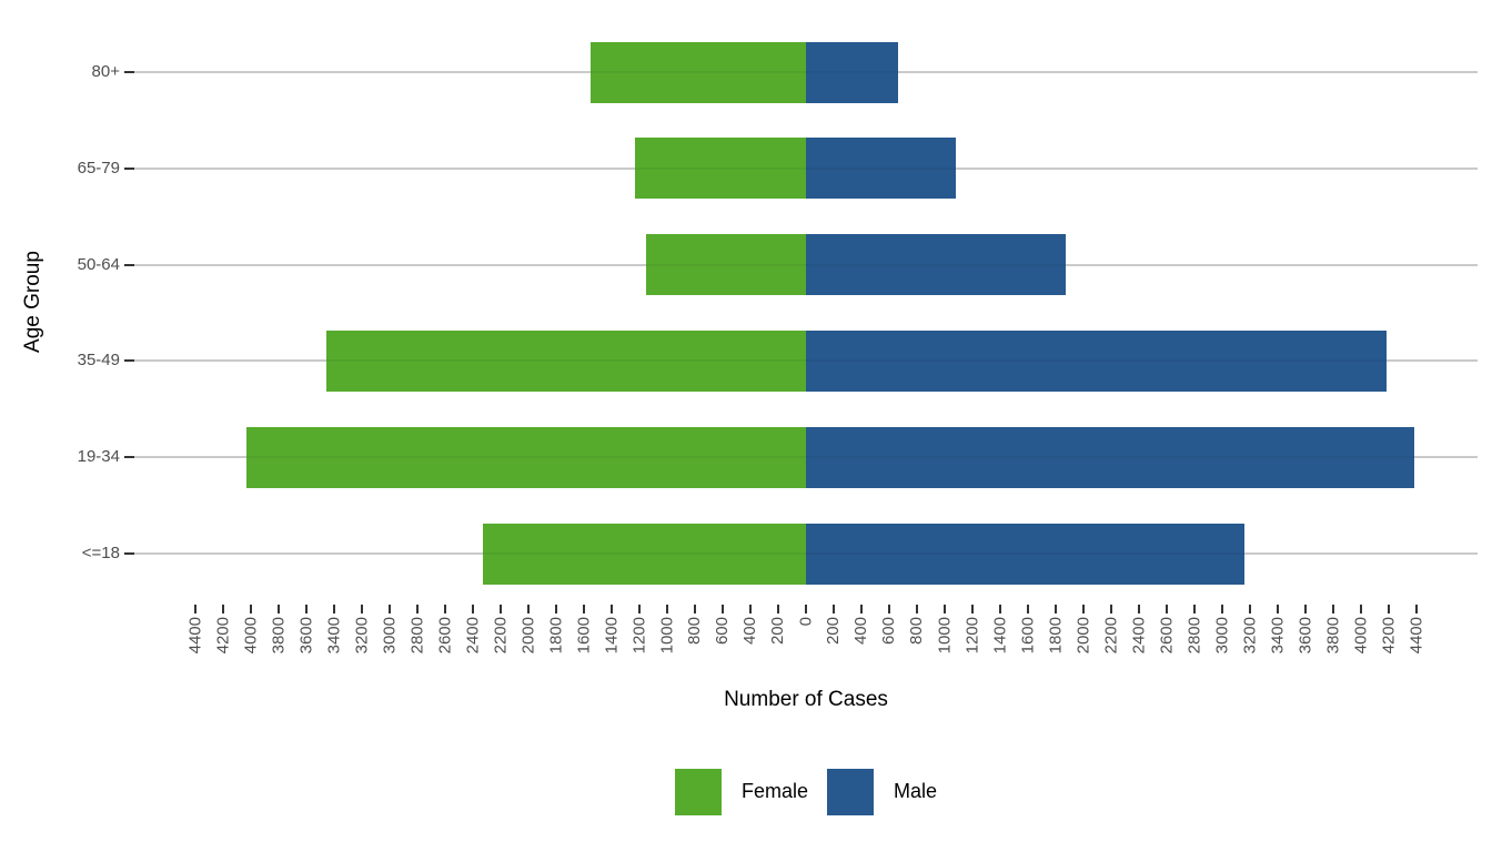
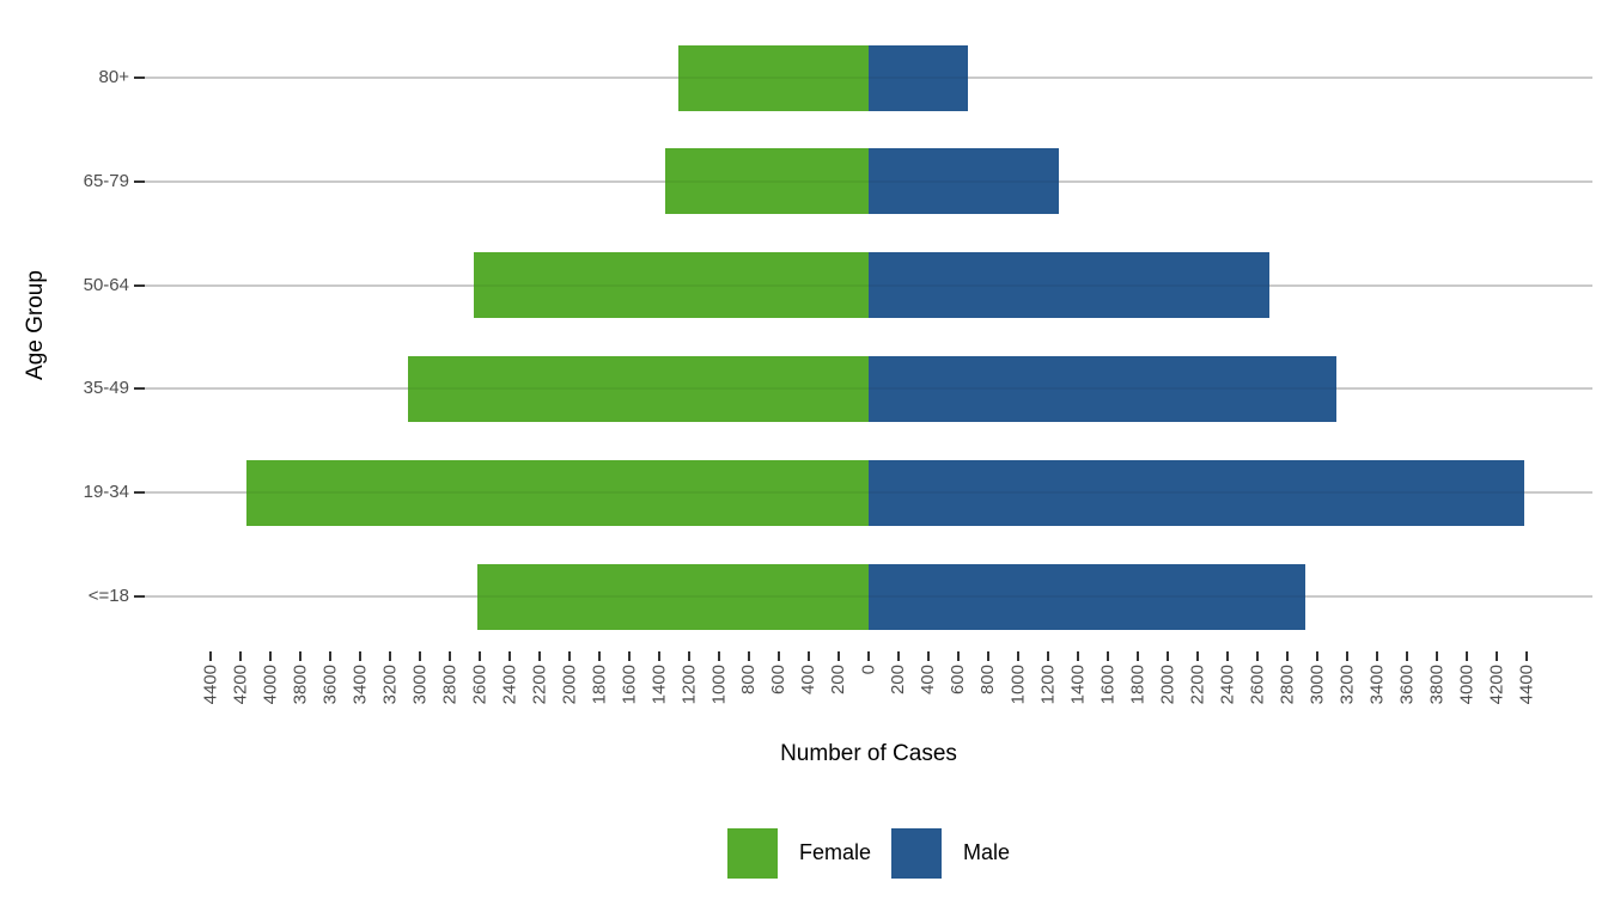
Female/80+: 1550 -> 1270
Female/65-79: 1230 -> 1360
Male/65-79: 1080 -> 1270
Female/50-64: 1150 -> 2640
Male/50-64: 1870 -> 2680
Female/35-49: 3460 -> 3080
Male/35-49: 4180 -> 3130
Female/19-34: 4030 -> 4160
Female/<=18: 2330 -> 2620
Male/<=18: 3160 -> 2920
